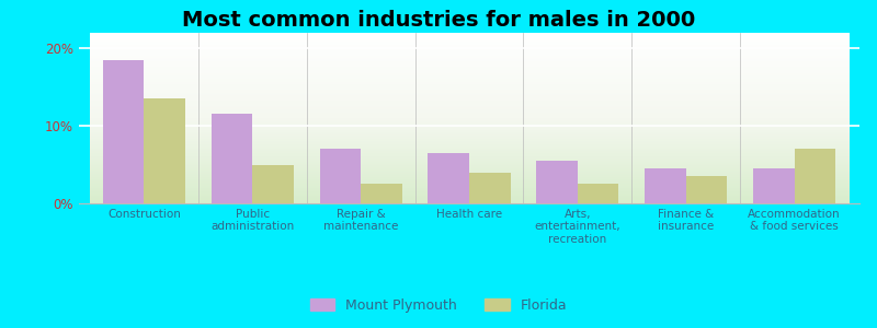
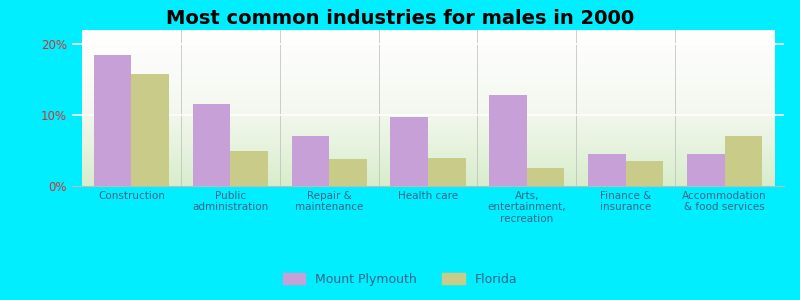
Florida/Construction: 13.5% -> 15.8%
Florida/Repair & maintenance: 2.5% -> 3.8%
Mount Plymouth/Health care: 6.5% -> 9.8%
Mount Plymouth/Arts, entertainment, recreation: 5.5% -> 12.8%
